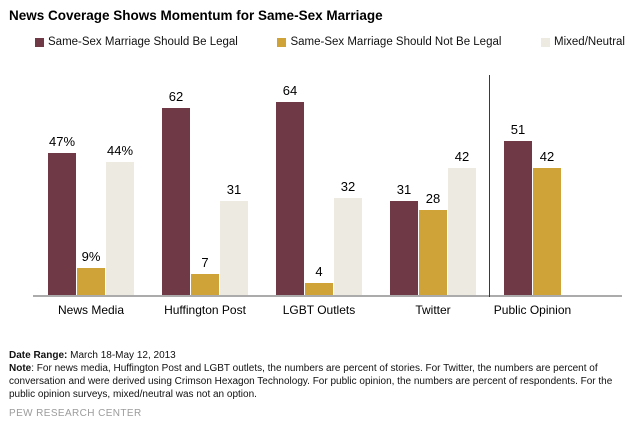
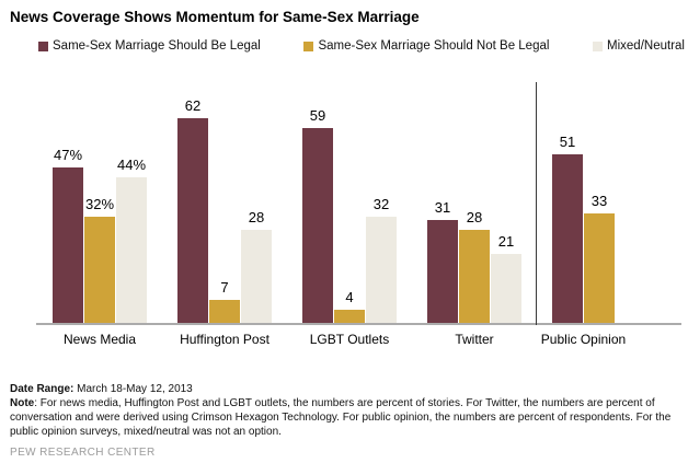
Same-Sex Marriage Should Not Be Legal/News Media: 9% -> 32%
Mixed/Neutral/Huffington Post: 31 -> 28
Same-Sex Marriage Should Be Legal/LGBT Outlets: 64 -> 59
Mixed/Neutral/Twitter: 42 -> 21
Same-Sex Marriage Should Not Be Legal/Public Opinion: 42 -> 33
